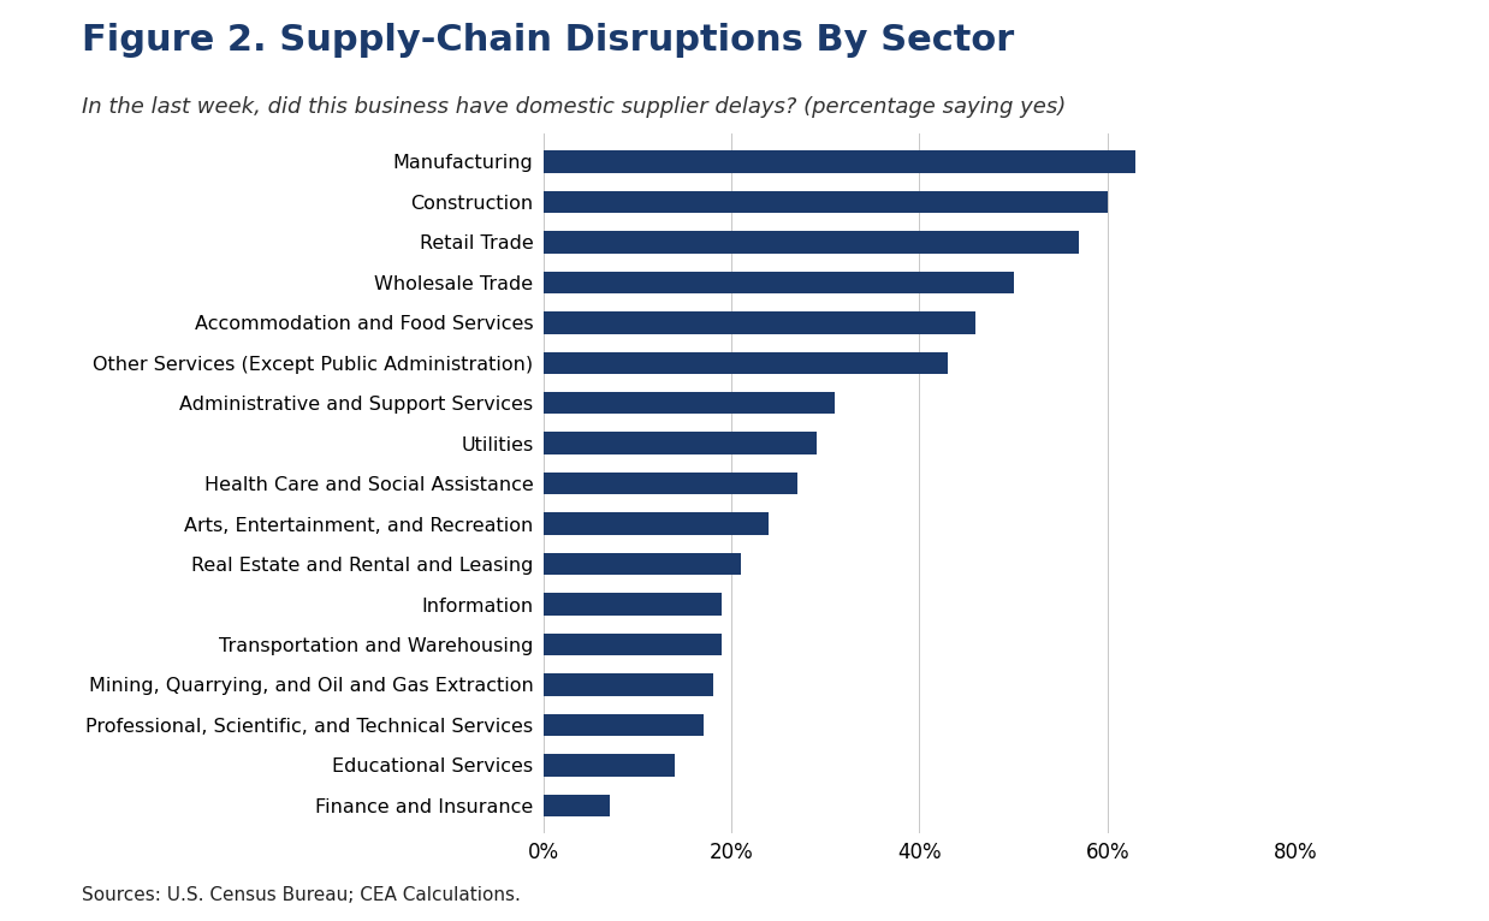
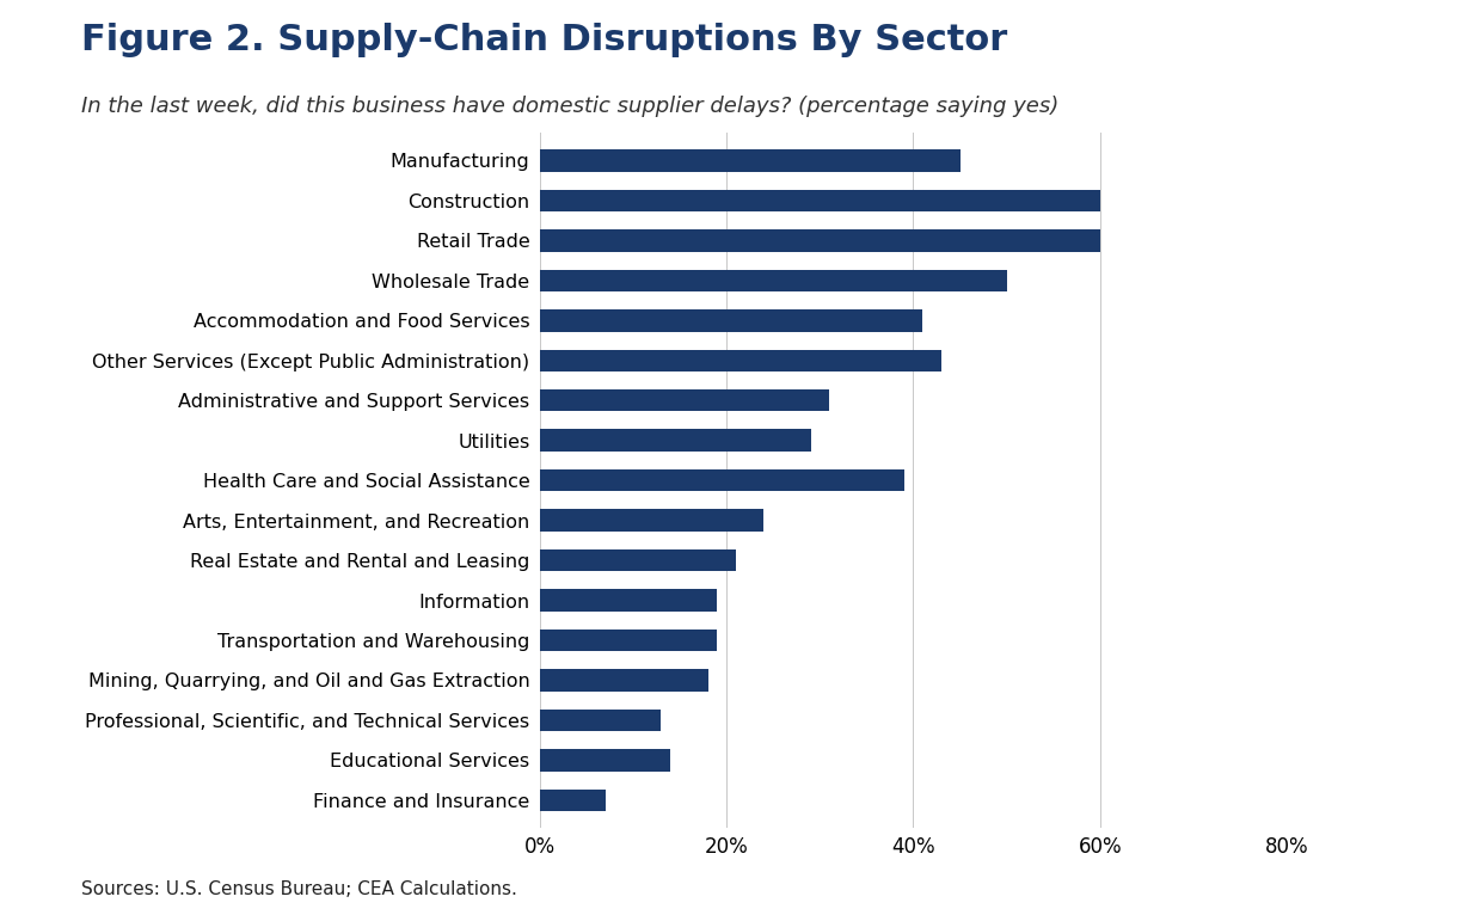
Manufacturing: 63% -> 45%
Retail Trade: 57% -> 60%
Accommodation and Food Services: 46% -> 41%
Health Care and Social Assistance: 27% -> 39%
Professional, Scientific, and Technical Services: 17% -> 13%
